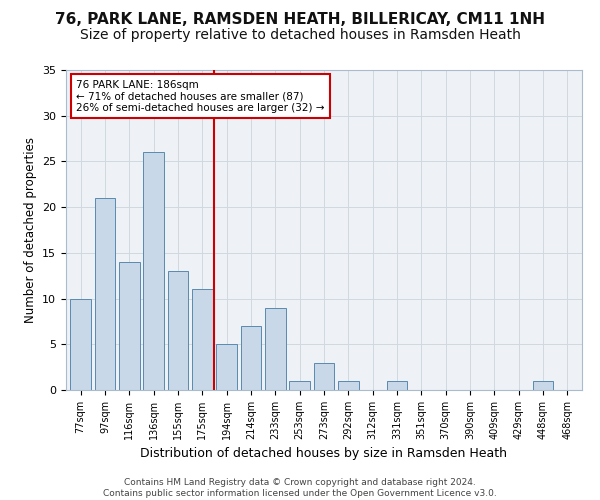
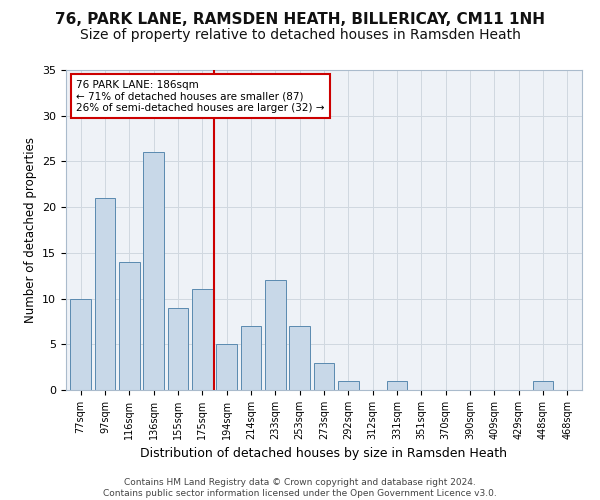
155sqm: 13 -> 9
233sqm: 9 -> 12
253sqm: 1 -> 7
